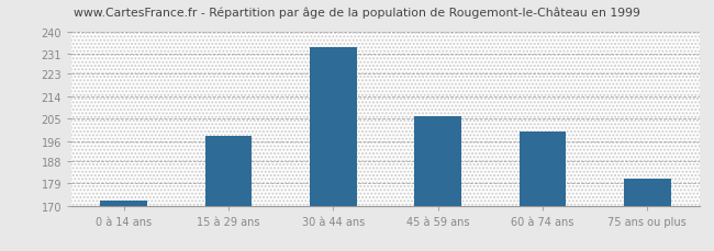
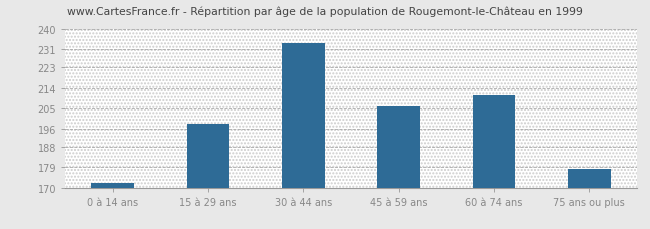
60 à 74 ans: 200 -> 211
75 ans ou plus: 181 -> 178
